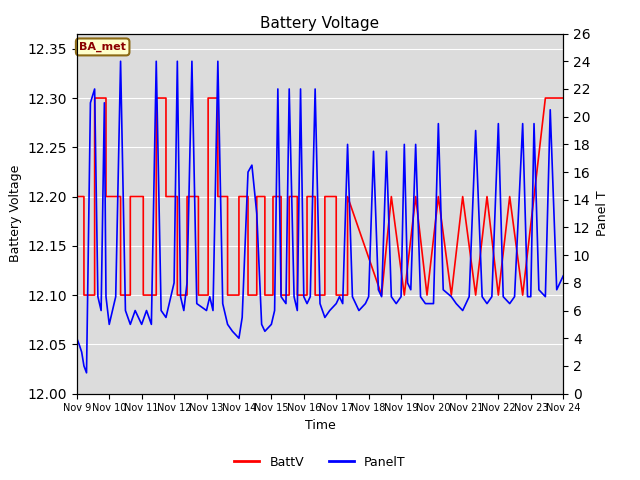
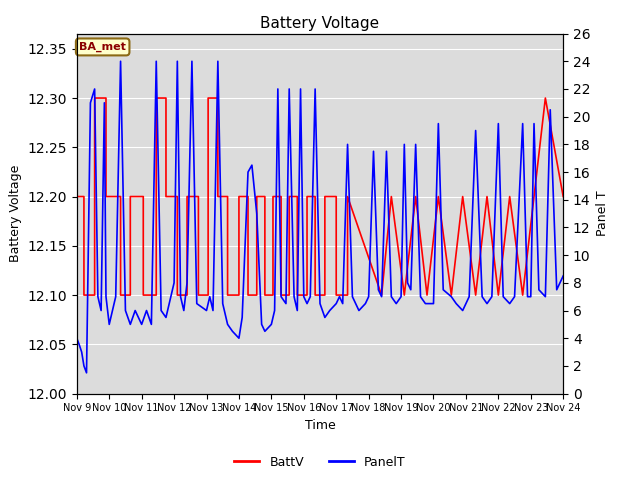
BattV/Nov 24: 12.3 -> 12.2
